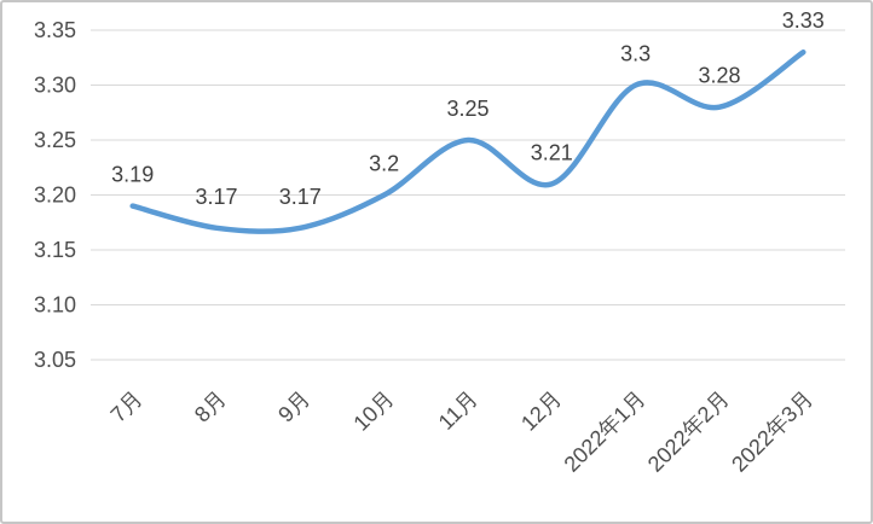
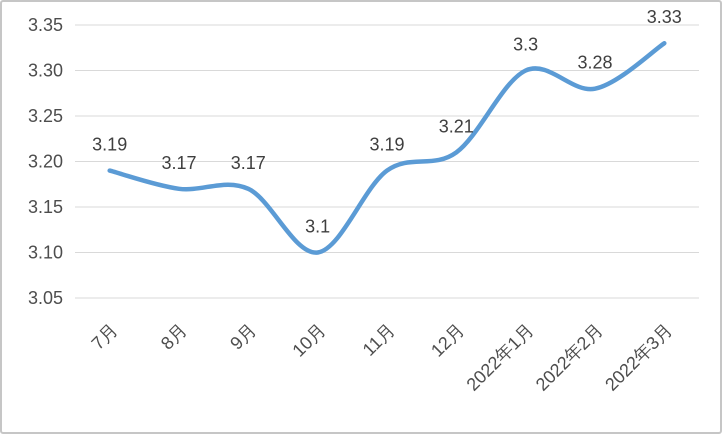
10月: 3.2 -> 3.1
11月: 3.25 -> 3.19
